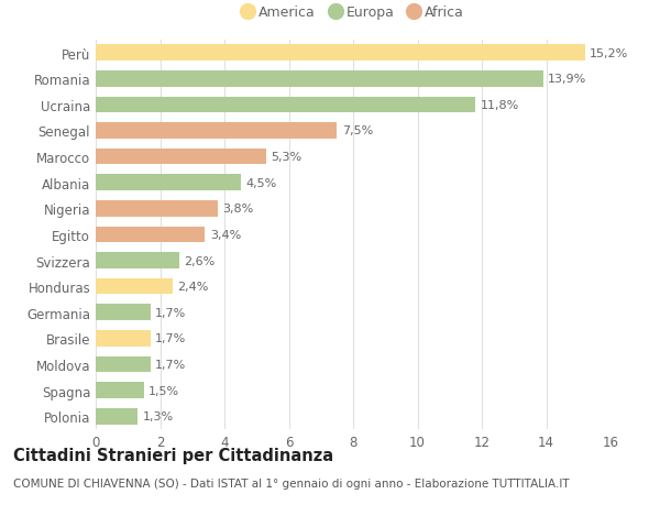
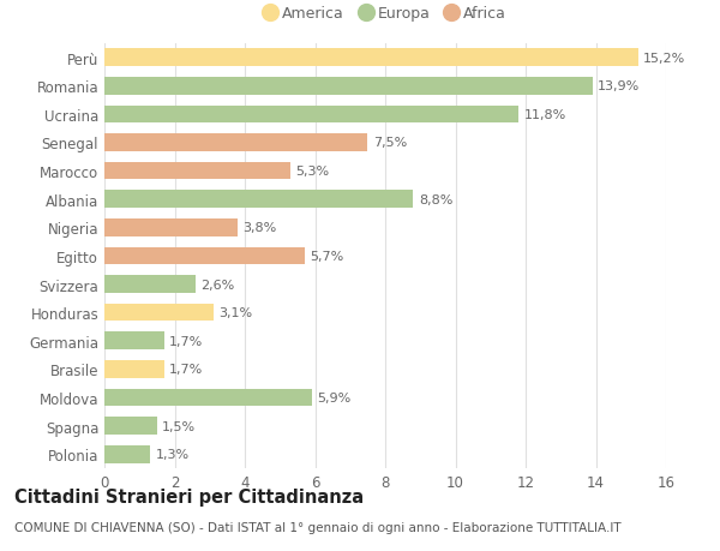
Albania: 4,5% -> 8,8%
Egitto: 3,4% -> 5,7%
Honduras: 2,4% -> 3,1%
Moldova: 1,7% -> 5,9%
